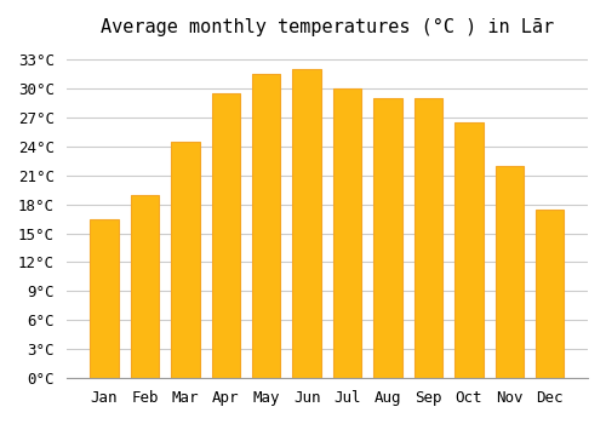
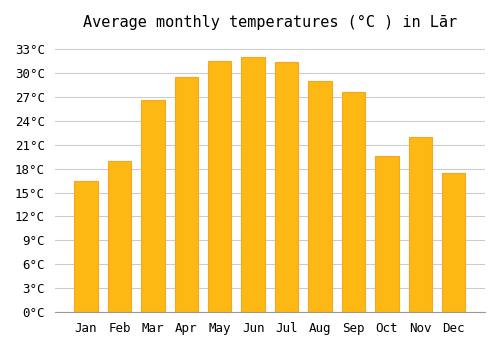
Mar: 24.5°C -> 26.6°C
Jul: 30.0°C -> 31.4°C
Sep: 29.0°C -> 27.6°C
Oct: 26.5°C -> 19.6°C
